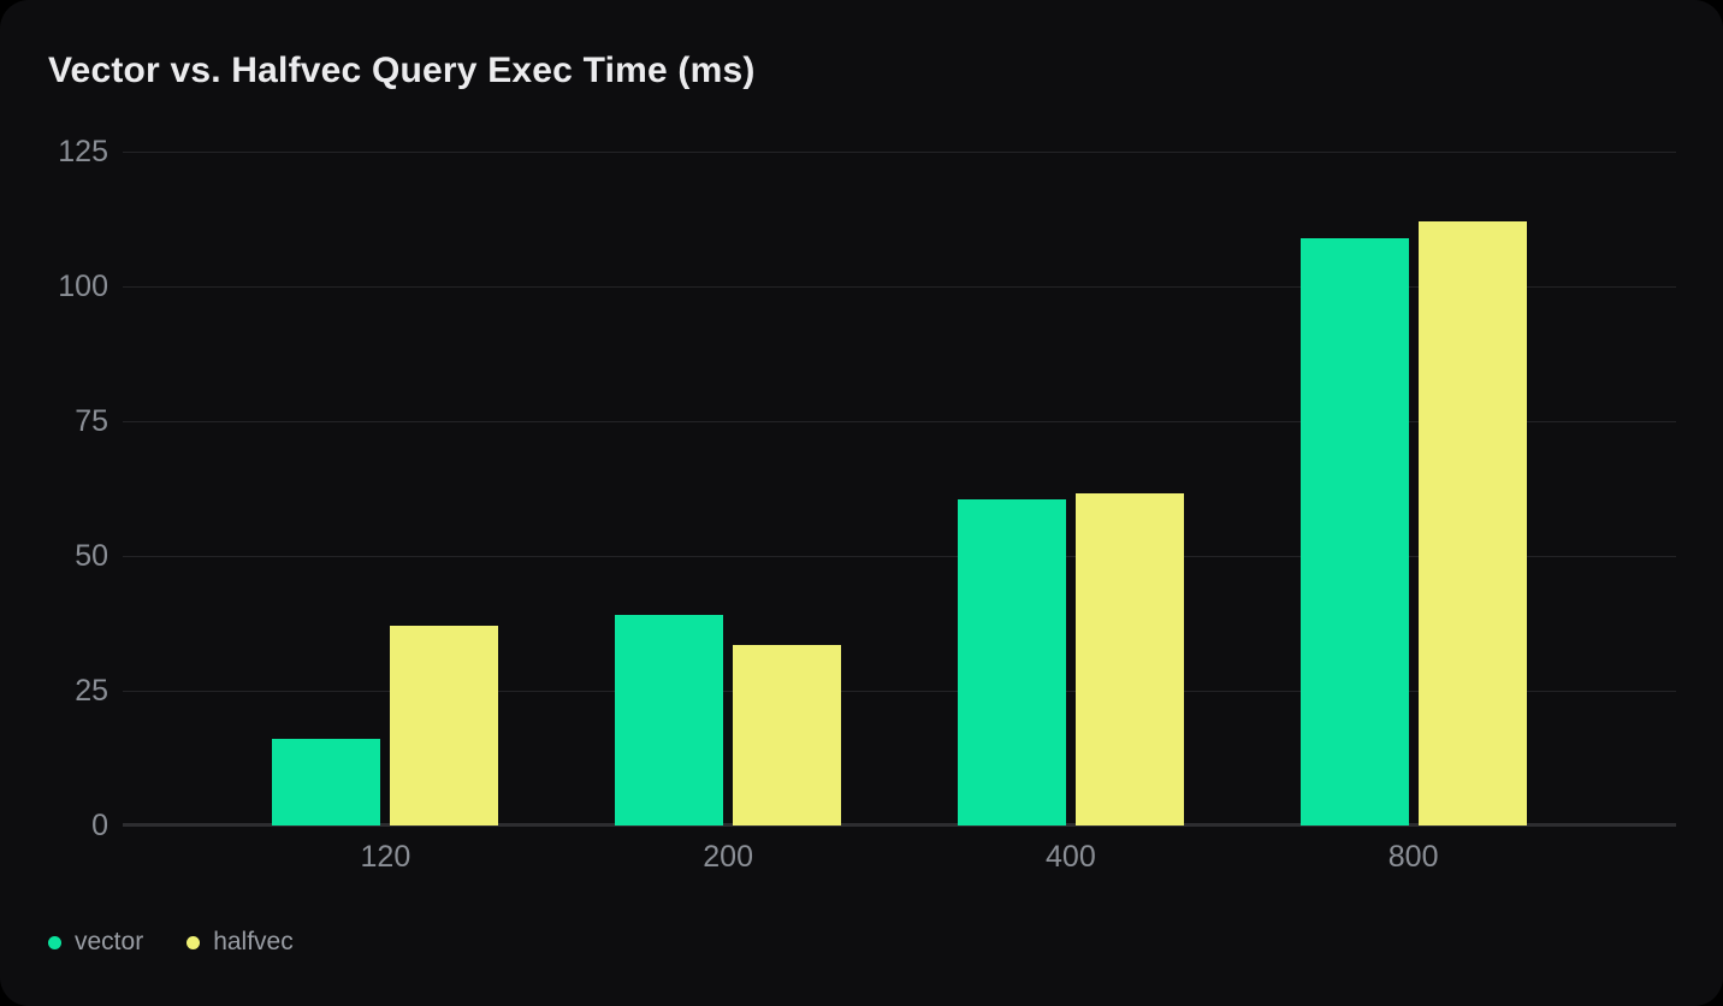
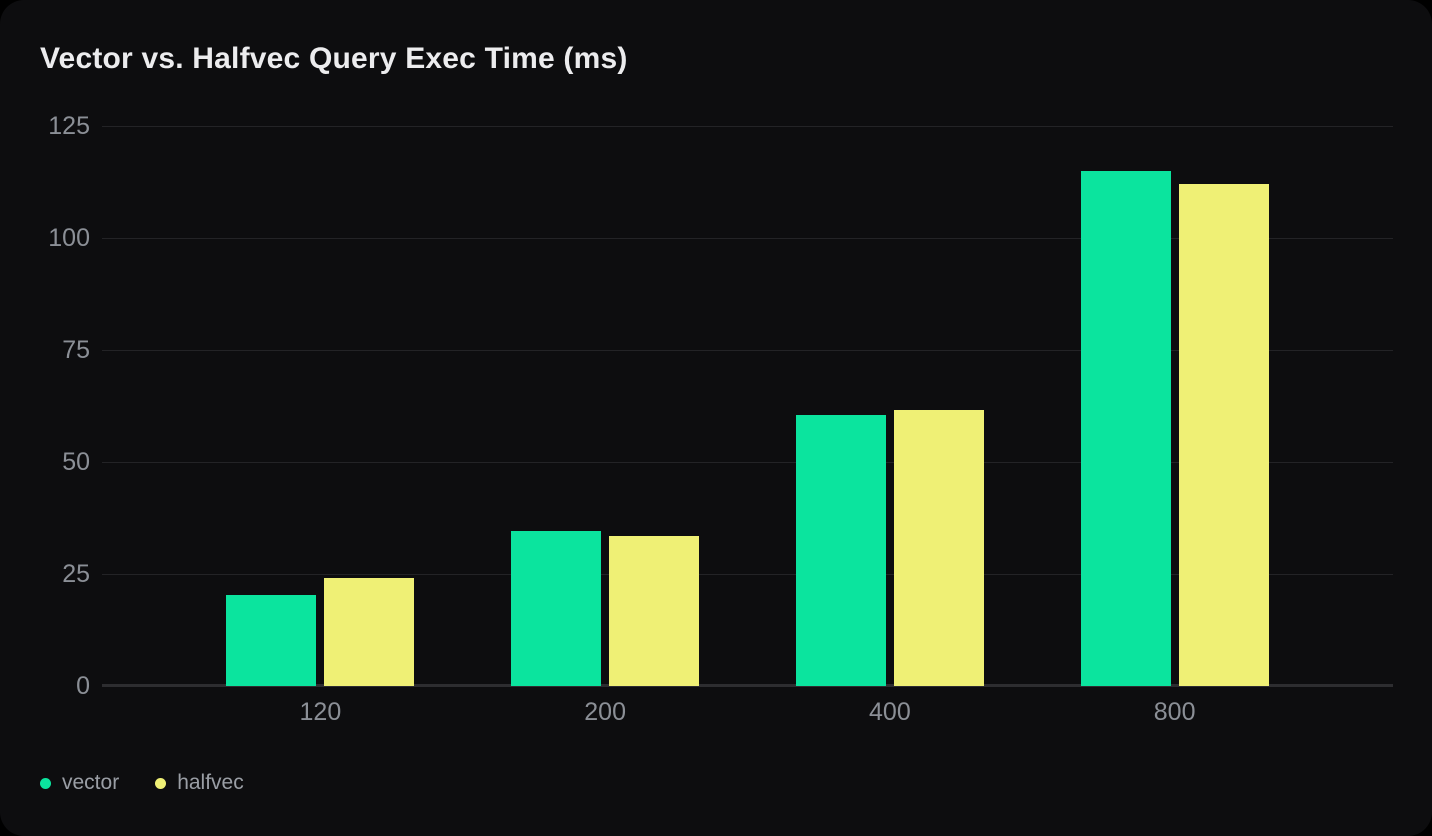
vector/120: 16 -> 20
halfvec/120: 37 -> 24
vector/200: 39 -> 34
vector/800: 109 -> 115
